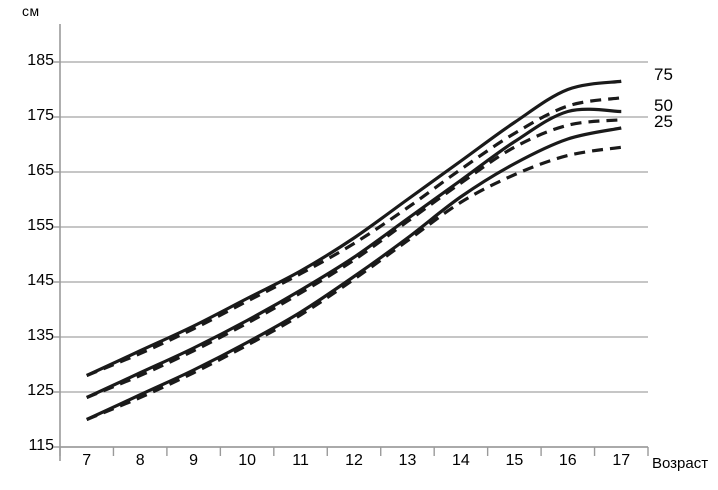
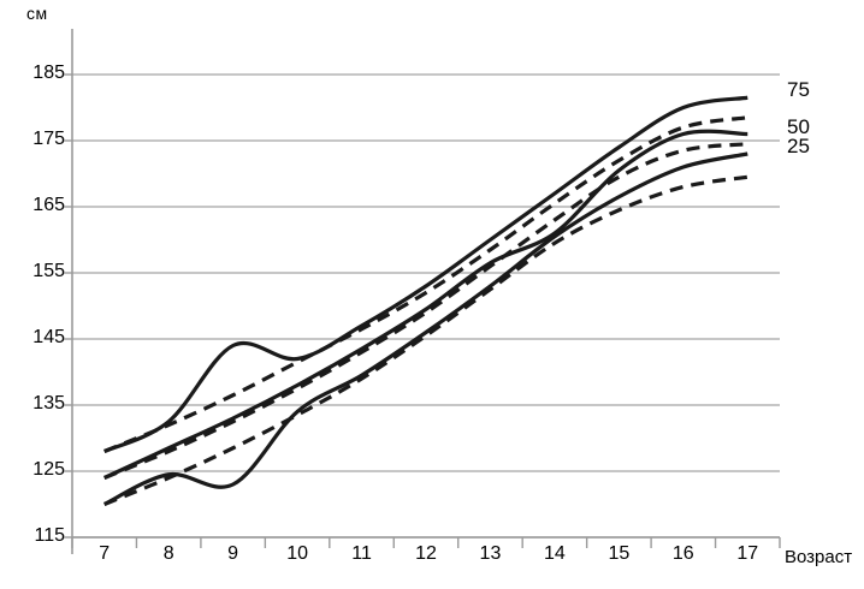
75/9: 137 -> 144
25/9: 129 -> 123
50/14: 164 -> 161
